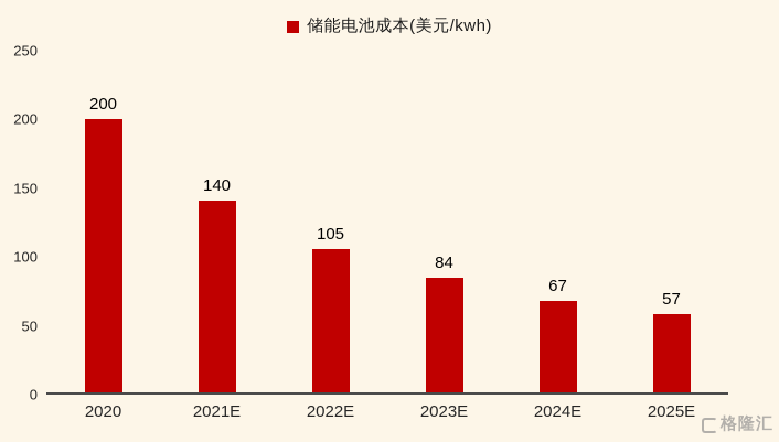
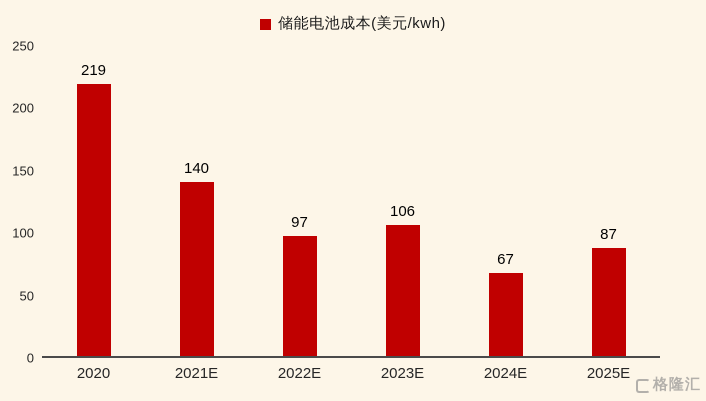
2020: 200 -> 219
2022E: 105 -> 97
2023E: 84 -> 106
2025E: 57 -> 87
